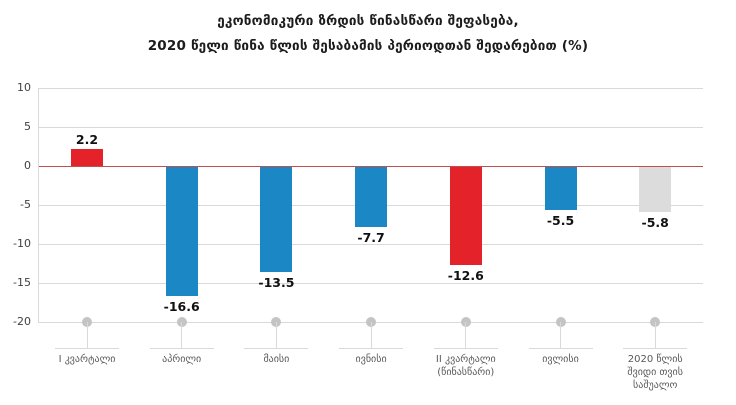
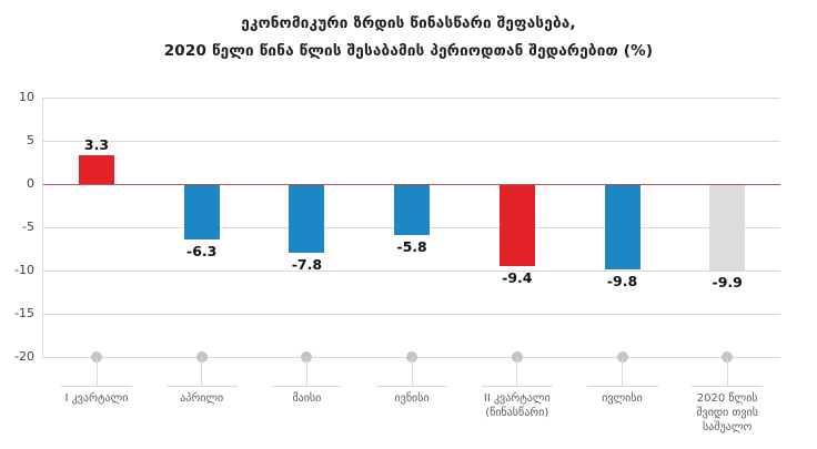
I კვარტალი: 2.2 -> 3.3
აპრილი: -16.6 -> -6.3
მაისი: -13.5 -> -7.8
ივნისი: -7.7 -> -5.8
II კვარტალი (წინასწარი): -12.6 -> -9.4
ივლისი: -5.5 -> -9.8
2020 წლის შვიდი თვის საშუალო: -5.8 -> -9.9
